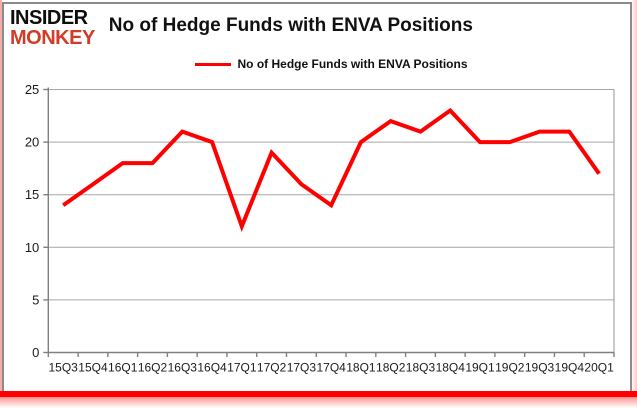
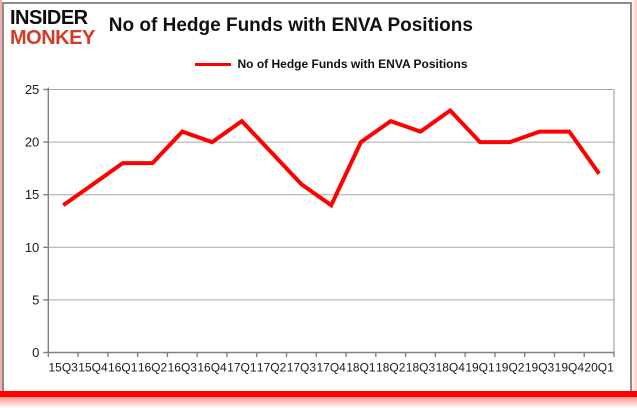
17Q1: 12 -> 22
